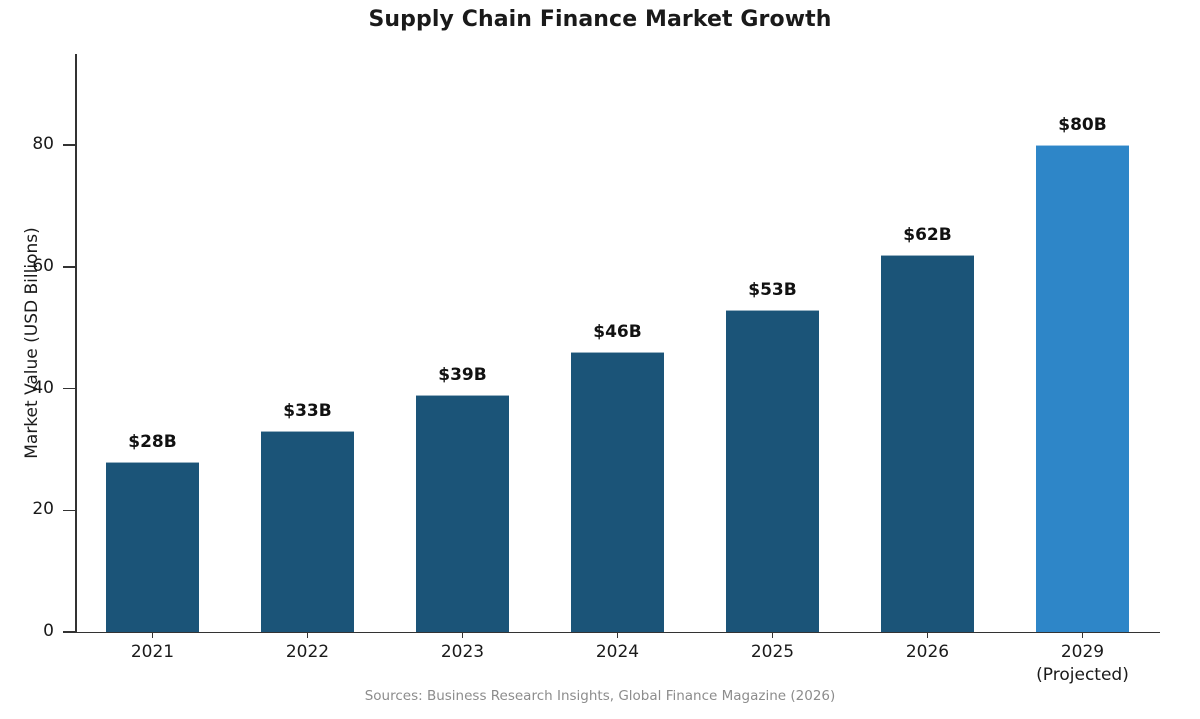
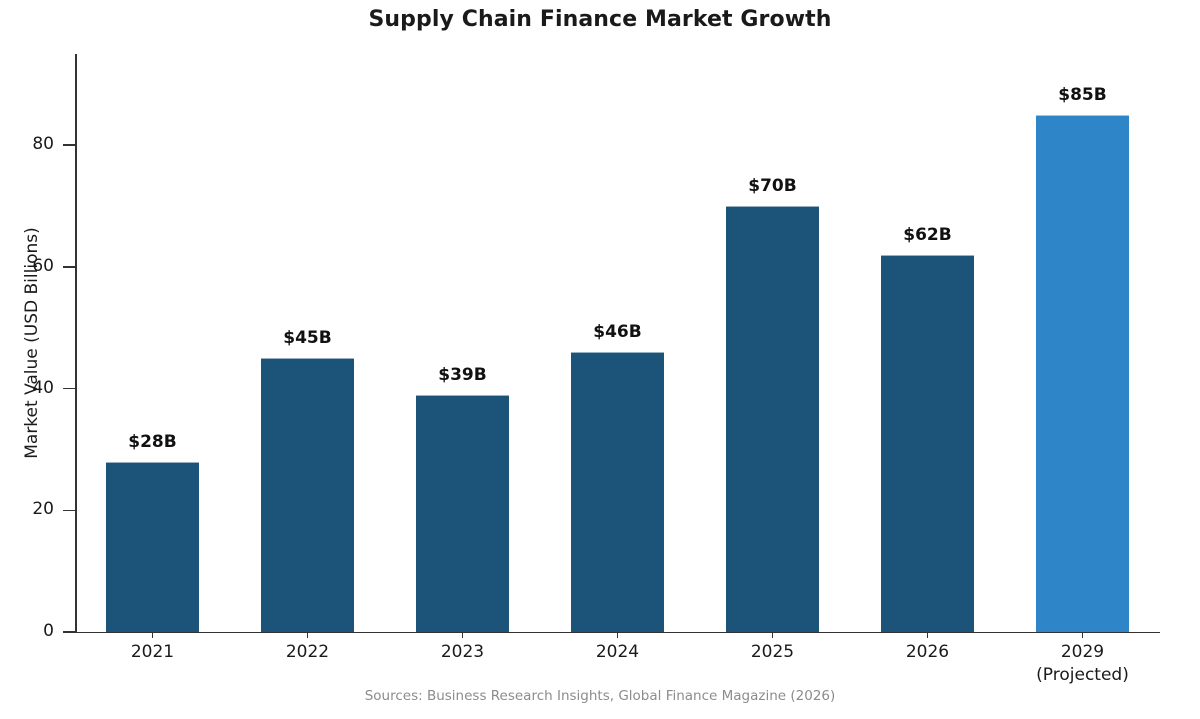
2022: $33B -> $45B
2025: $53B -> $70B
2029: $80B -> $85B
